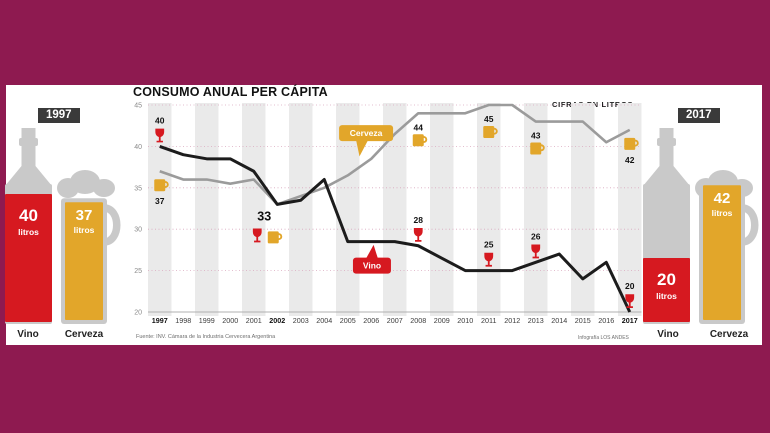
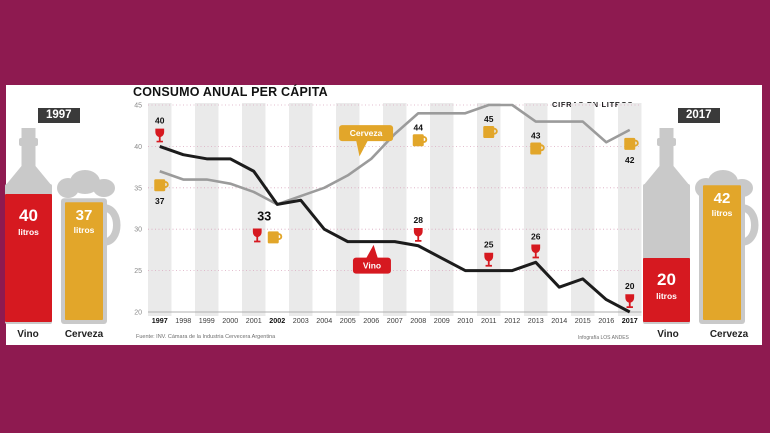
Cerveza/2001: 36 -> 34
Vino/2004: 36 -> 30
Vino/2014: 27 -> 23
Vino/2016: 26 -> 22
